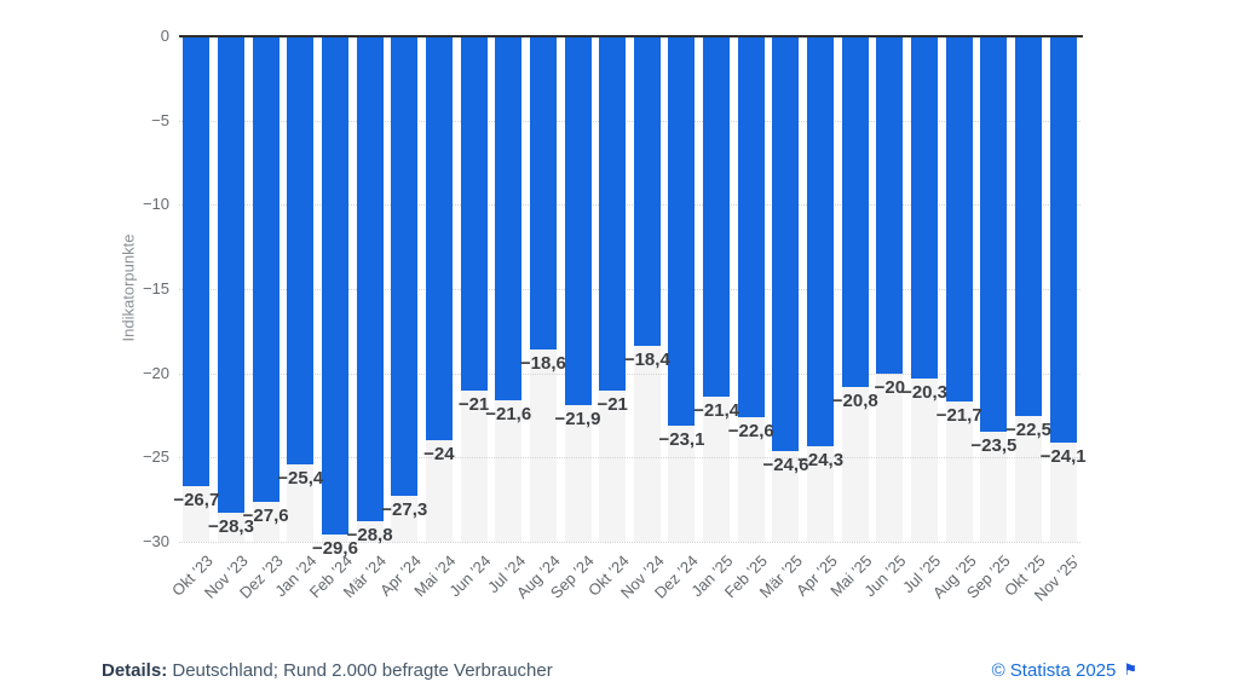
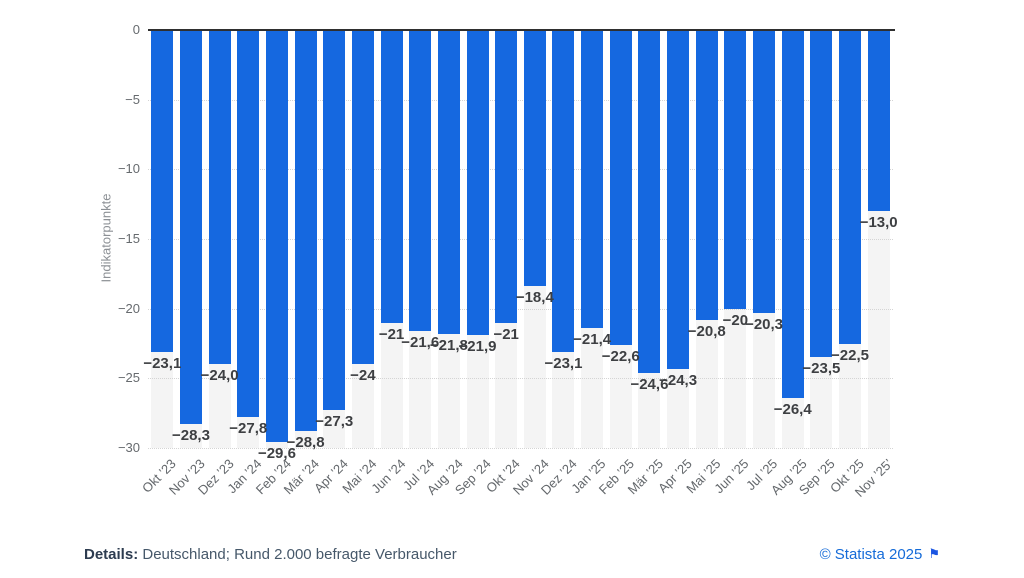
Okt ’23: −26,7 -> −23,1
Dez ’23: −27,6 -> −24,0
Jan ’24: −25,4 -> −27,8
Aug ’24: −18,6 -> −21,8
Aug ’25: −21,7 -> −26,4
Nov ’25’: −24,1 -> −13,0
